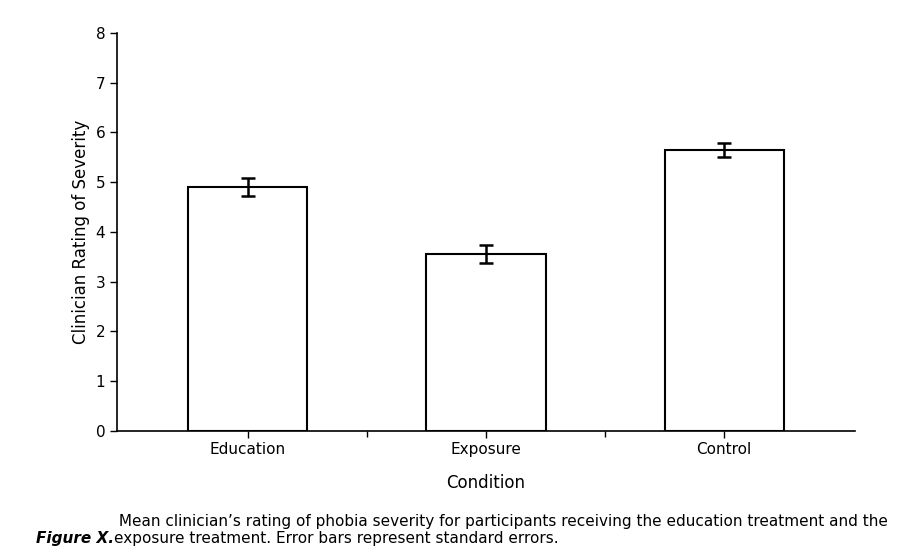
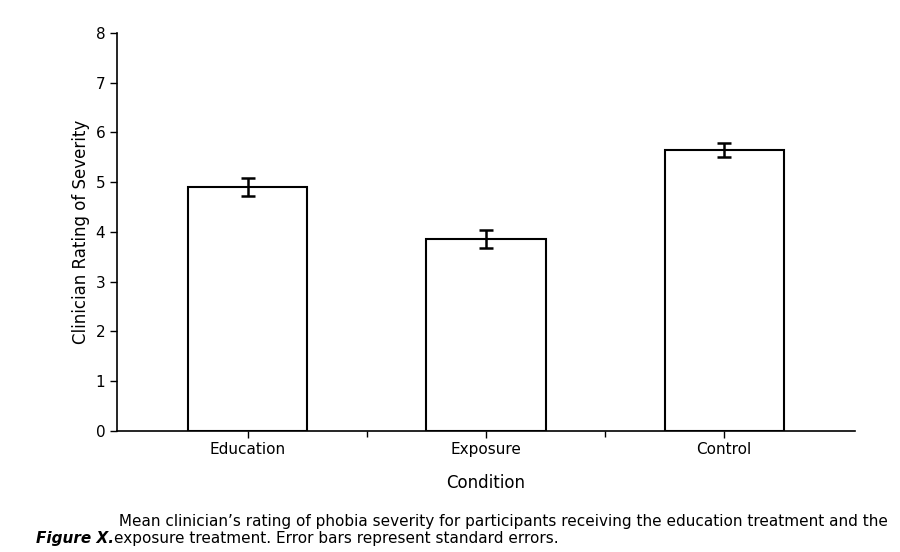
Exposure: 3.55 -> 3.85
